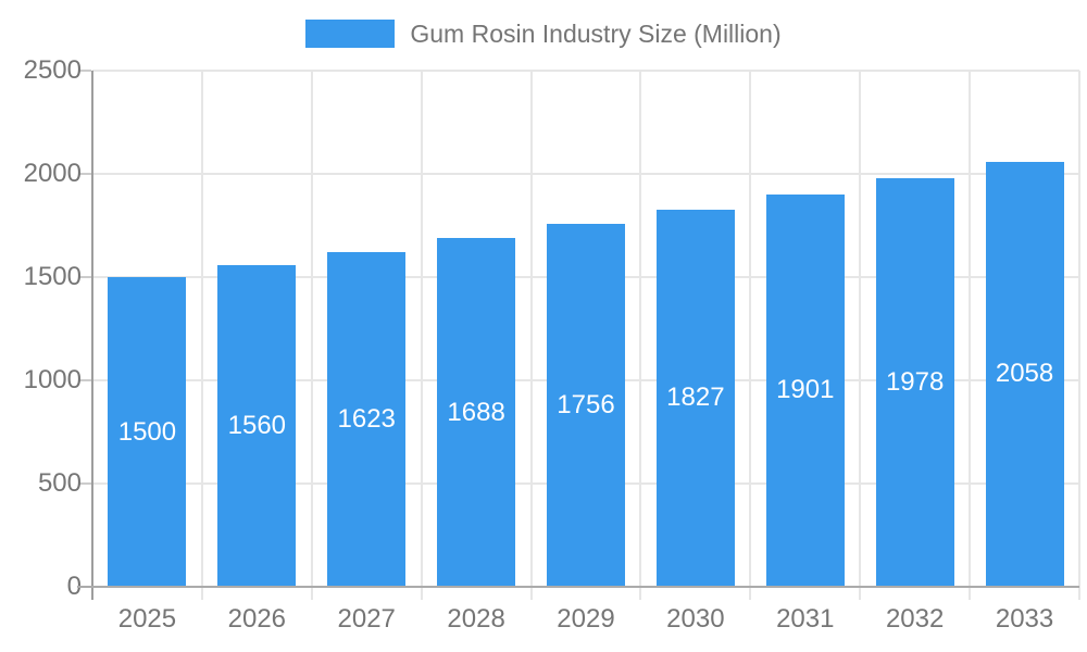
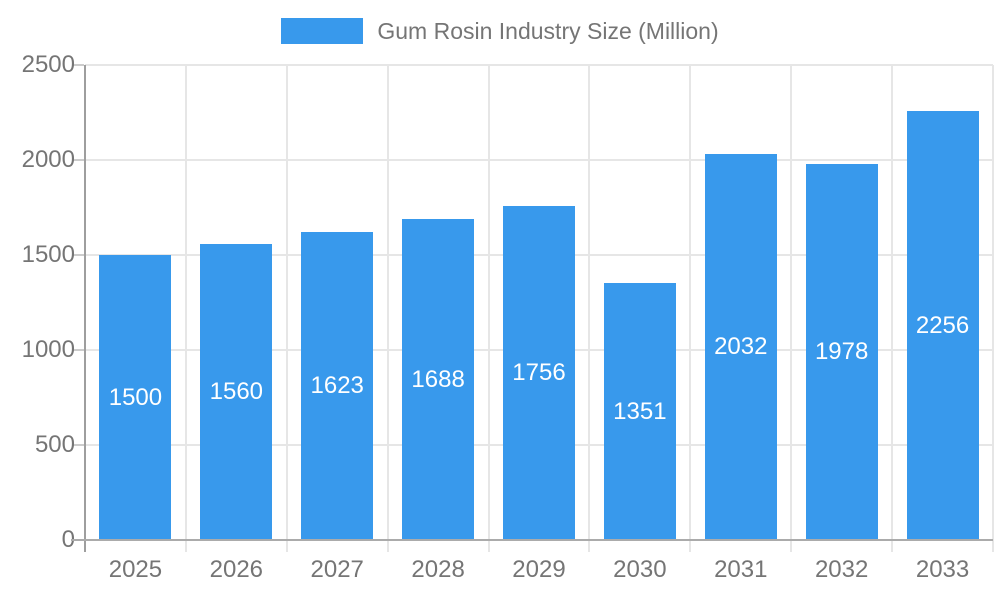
2030: 1827 -> 1351
2031: 1901 -> 2032
2033: 2058 -> 2256
